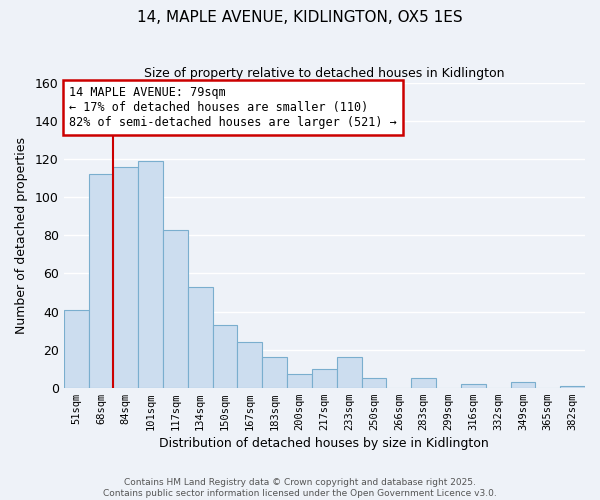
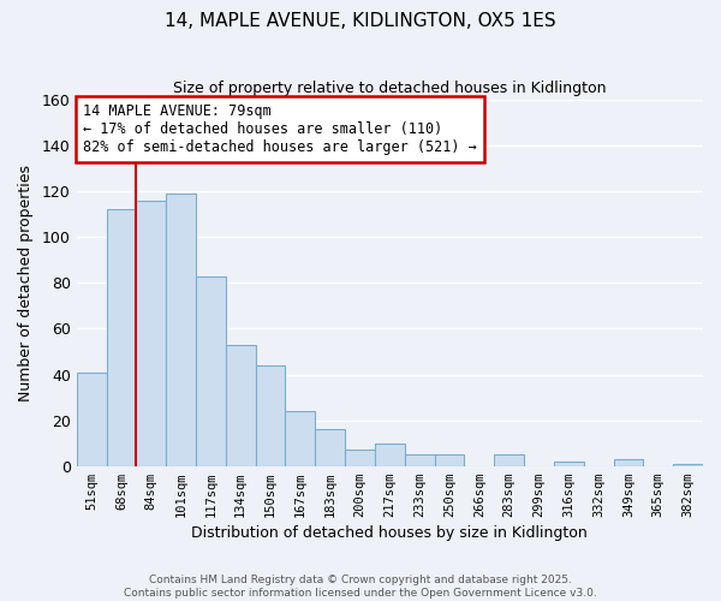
150sqm: 33 -> 44
233sqm: 16 -> 5
